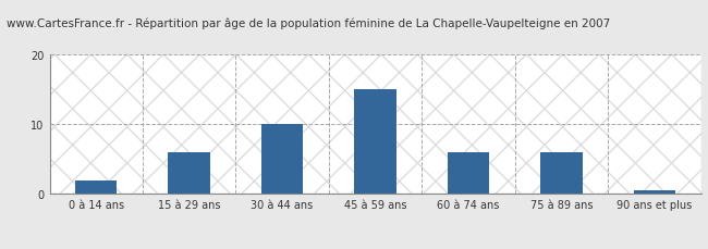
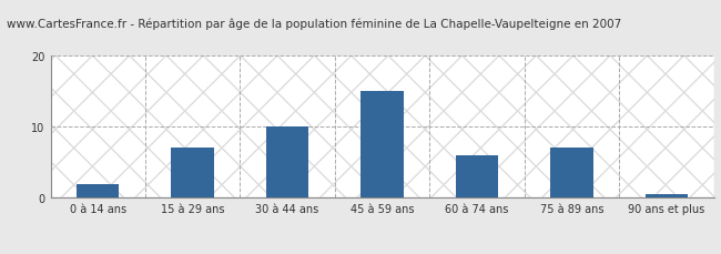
15 à 29 ans: 6.0 -> 7.0
75 à 89 ans: 6.0 -> 7.0
